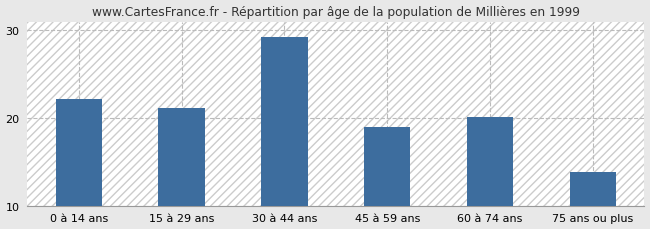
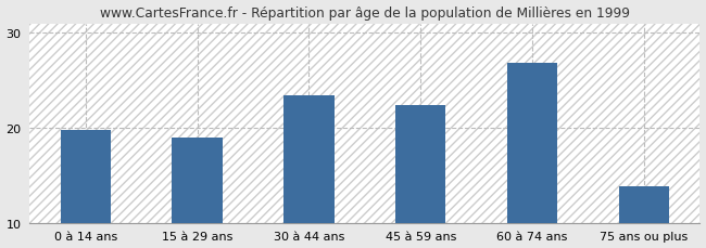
0 à 14 ans: 22.2 -> 19.8
15 à 29 ans: 21.2 -> 19.0
30 à 44 ans: 29.2 -> 23.4
45 à 59 ans: 19.0 -> 22.4
60 à 74 ans: 20.1 -> 26.8
